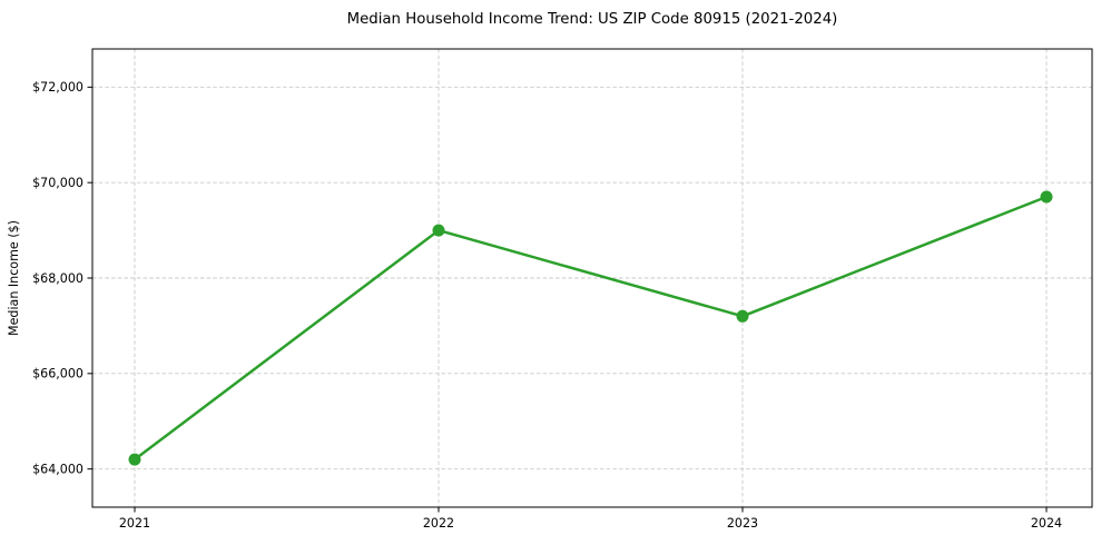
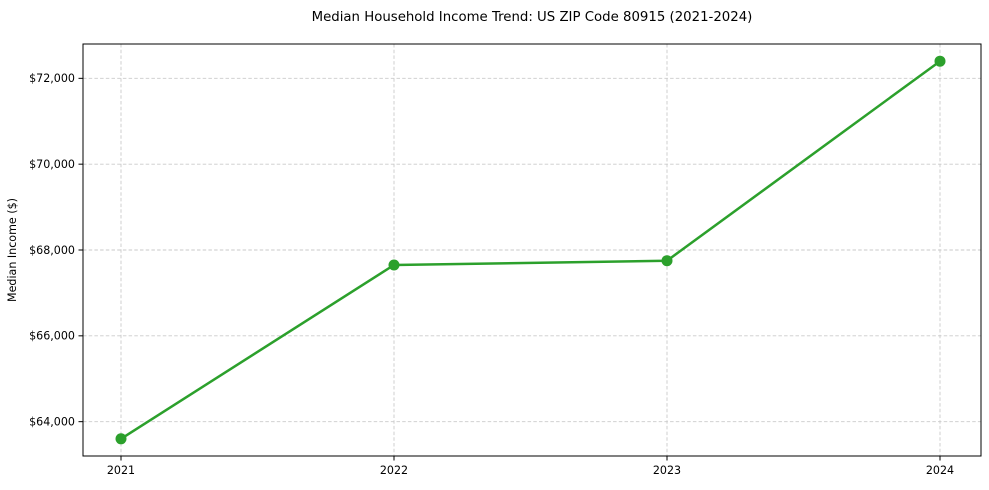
2021: $64200 -> $63600
2022: $69000 -> $67600
2023: $67200 -> $67800
2024: $69700 -> $72400
